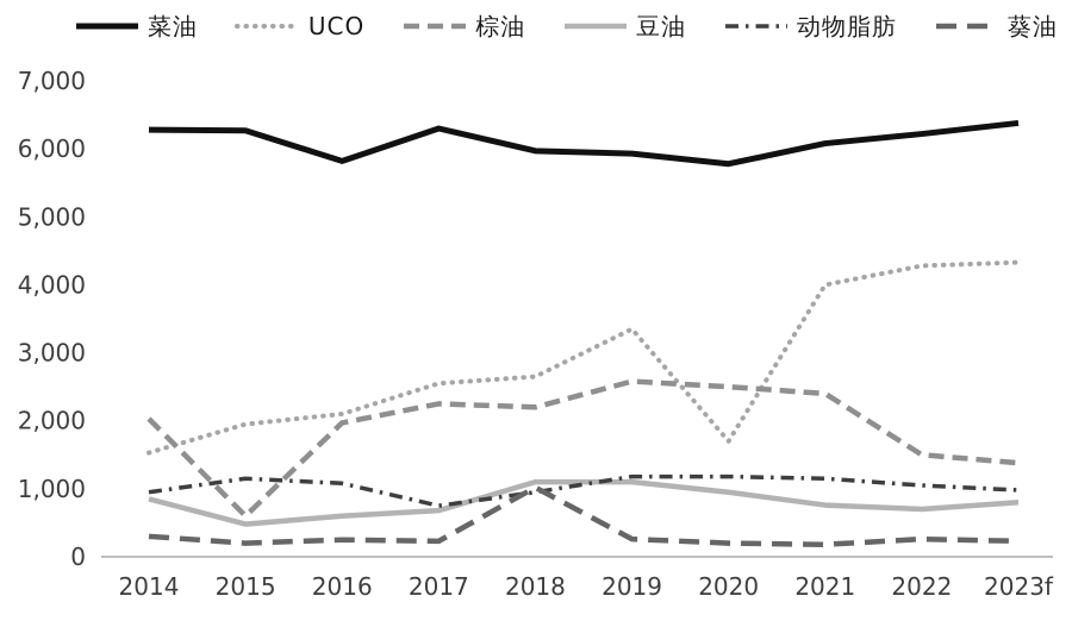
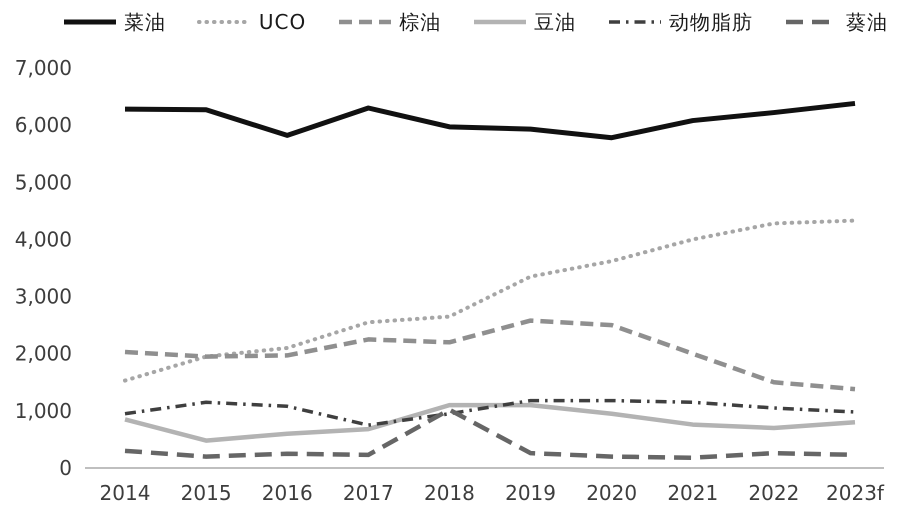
棕油/2015: 600 -> 2000
UCO/2020: 1700 -> 3600
棕油/2021: 2400 -> 2000
